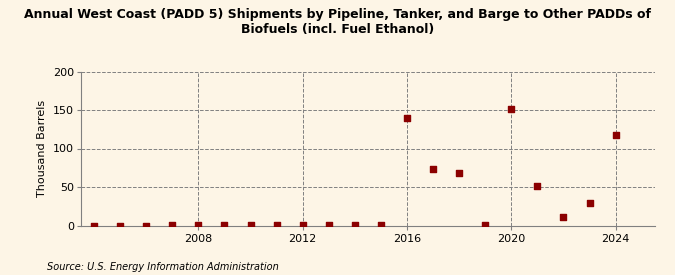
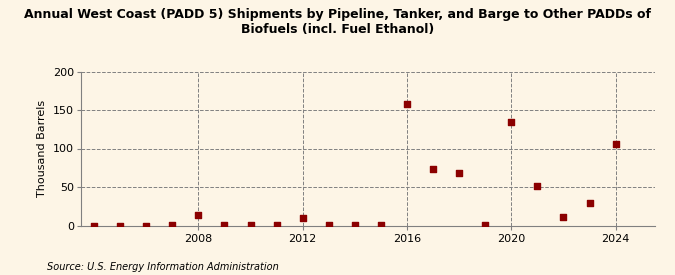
2008: 1 -> 14
2012: 1 -> 10
2016: 140 -> 158
2020: 151 -> 134
2024: 118 -> 106
